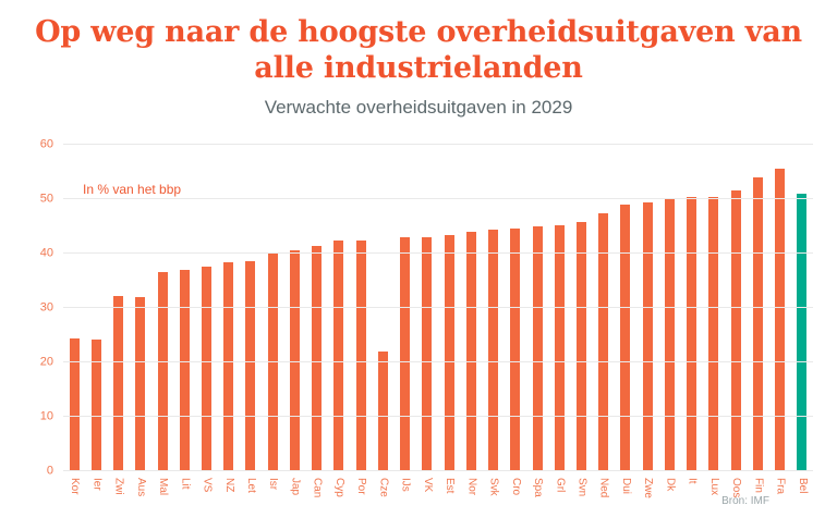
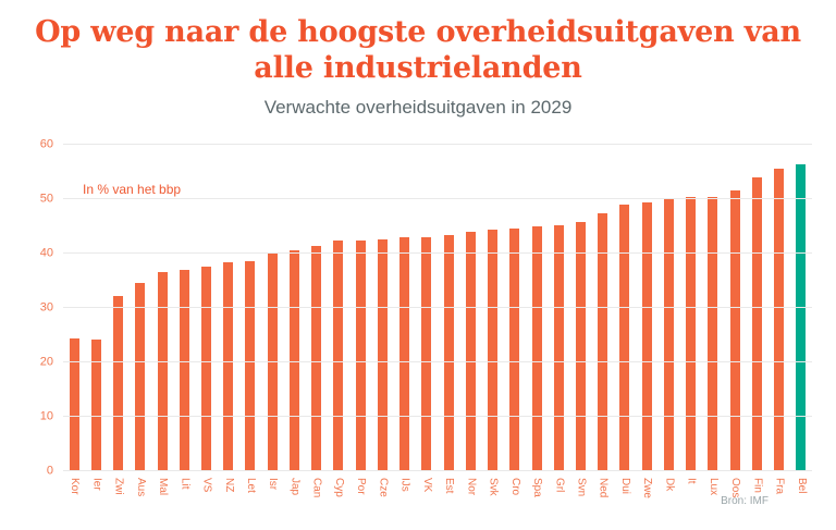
Aus: 32 -> 34
Cze: 22 -> 42
Bel: 51 -> 56
